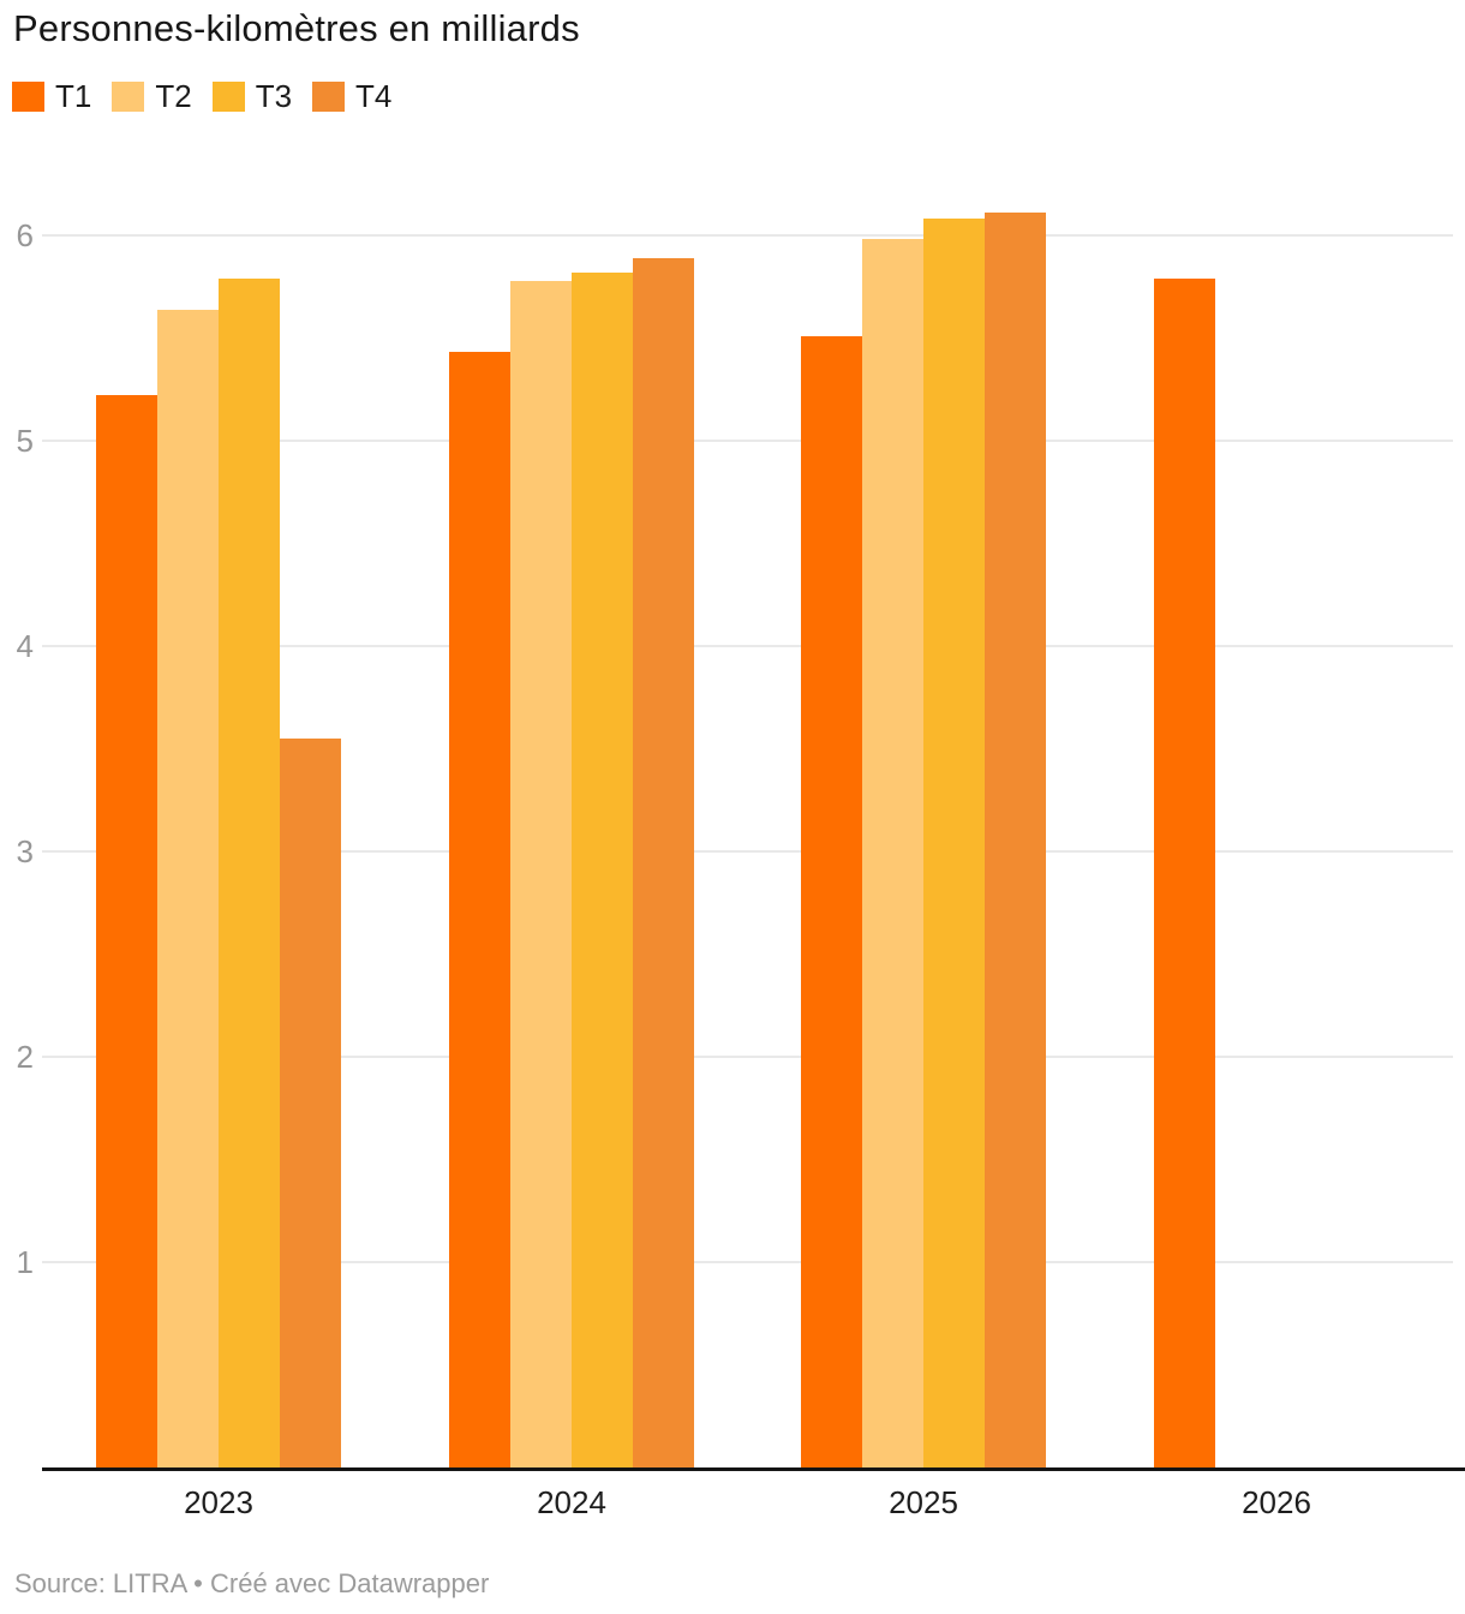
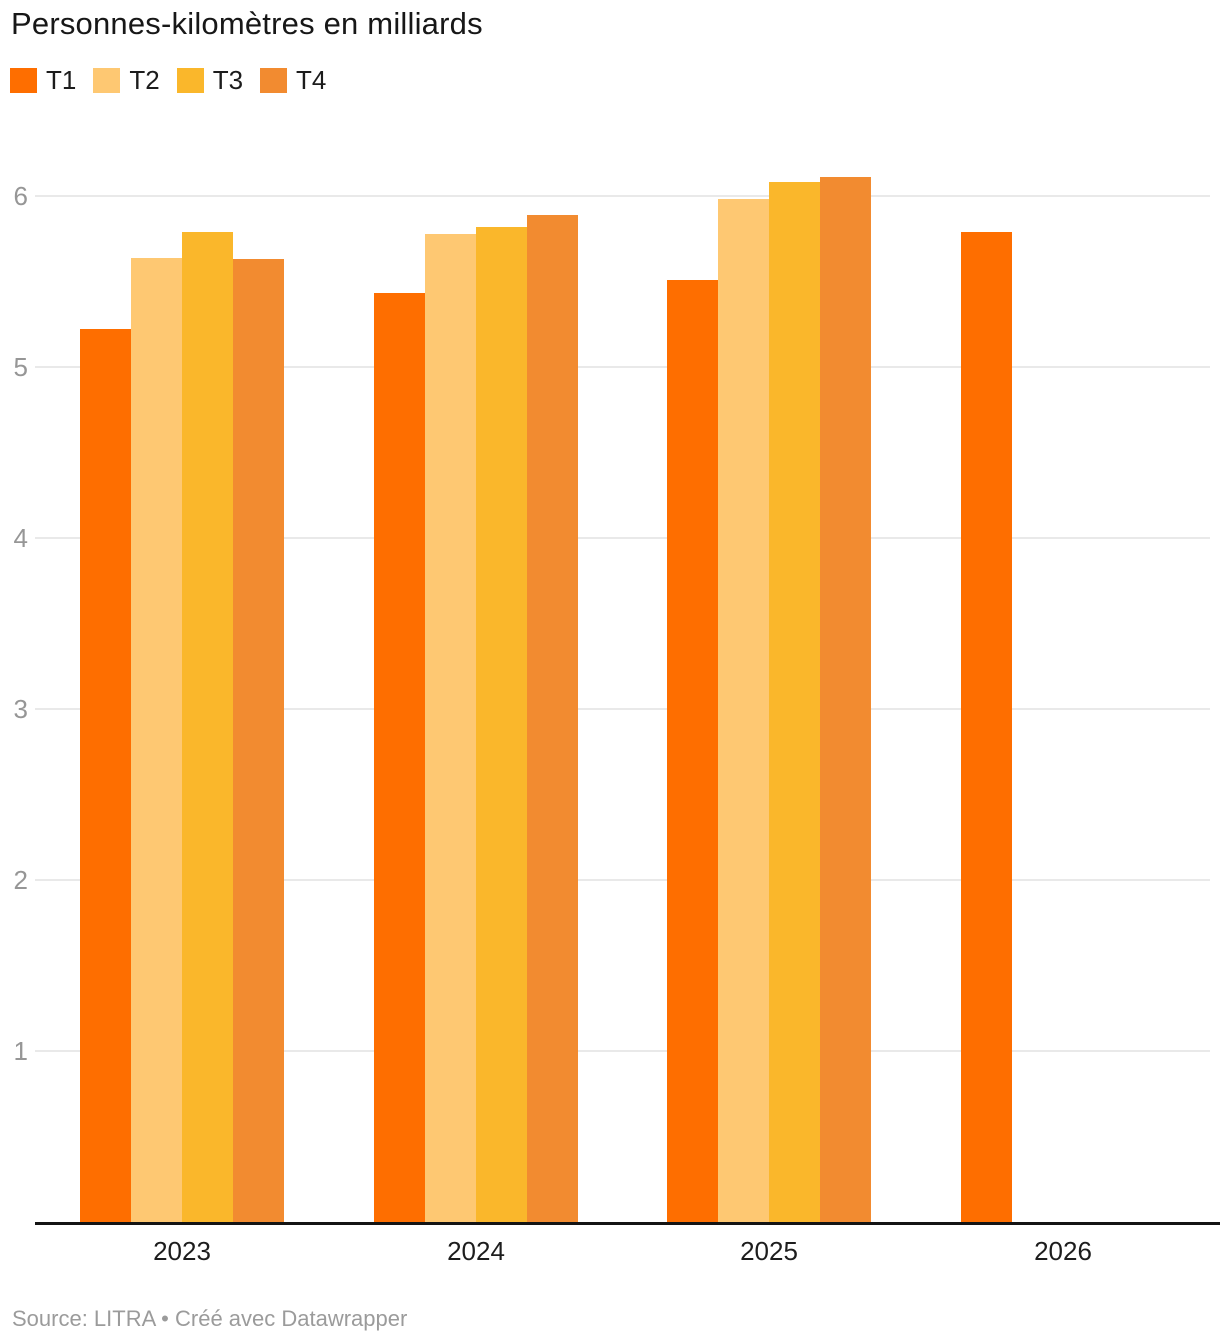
T4/2023: 3.55 -> 5.63
